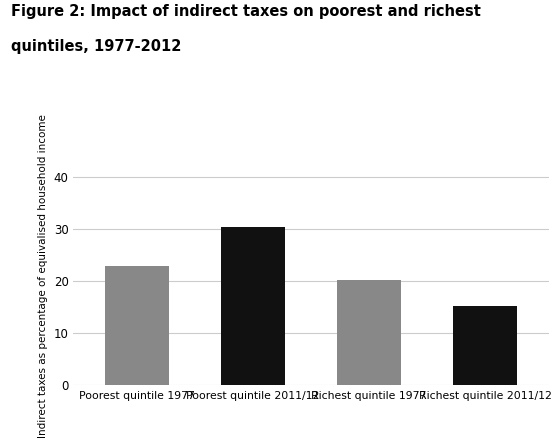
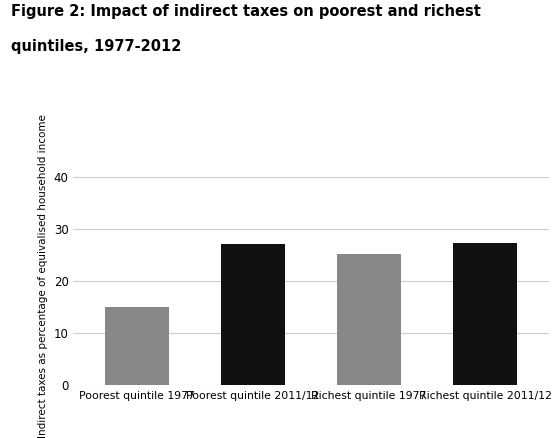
Poorest quintile 1977: 23.0 -> 15.0
Poorest quintile 2011/12: 30.3 -> 27.2
Richest quintile 1977: 20.2 -> 25.2
Richest quintile 2011/12: 15.2 -> 27.4
